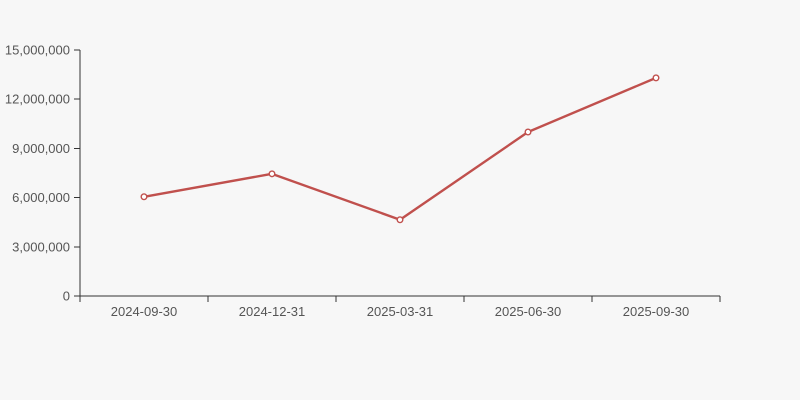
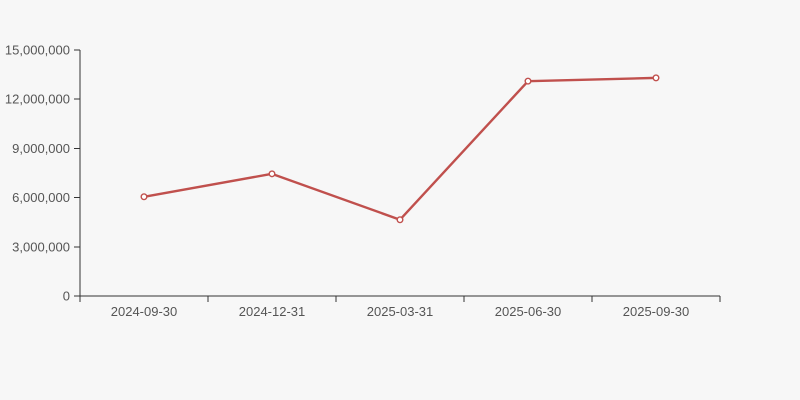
2025-06-30: 10000000 -> 13100000
